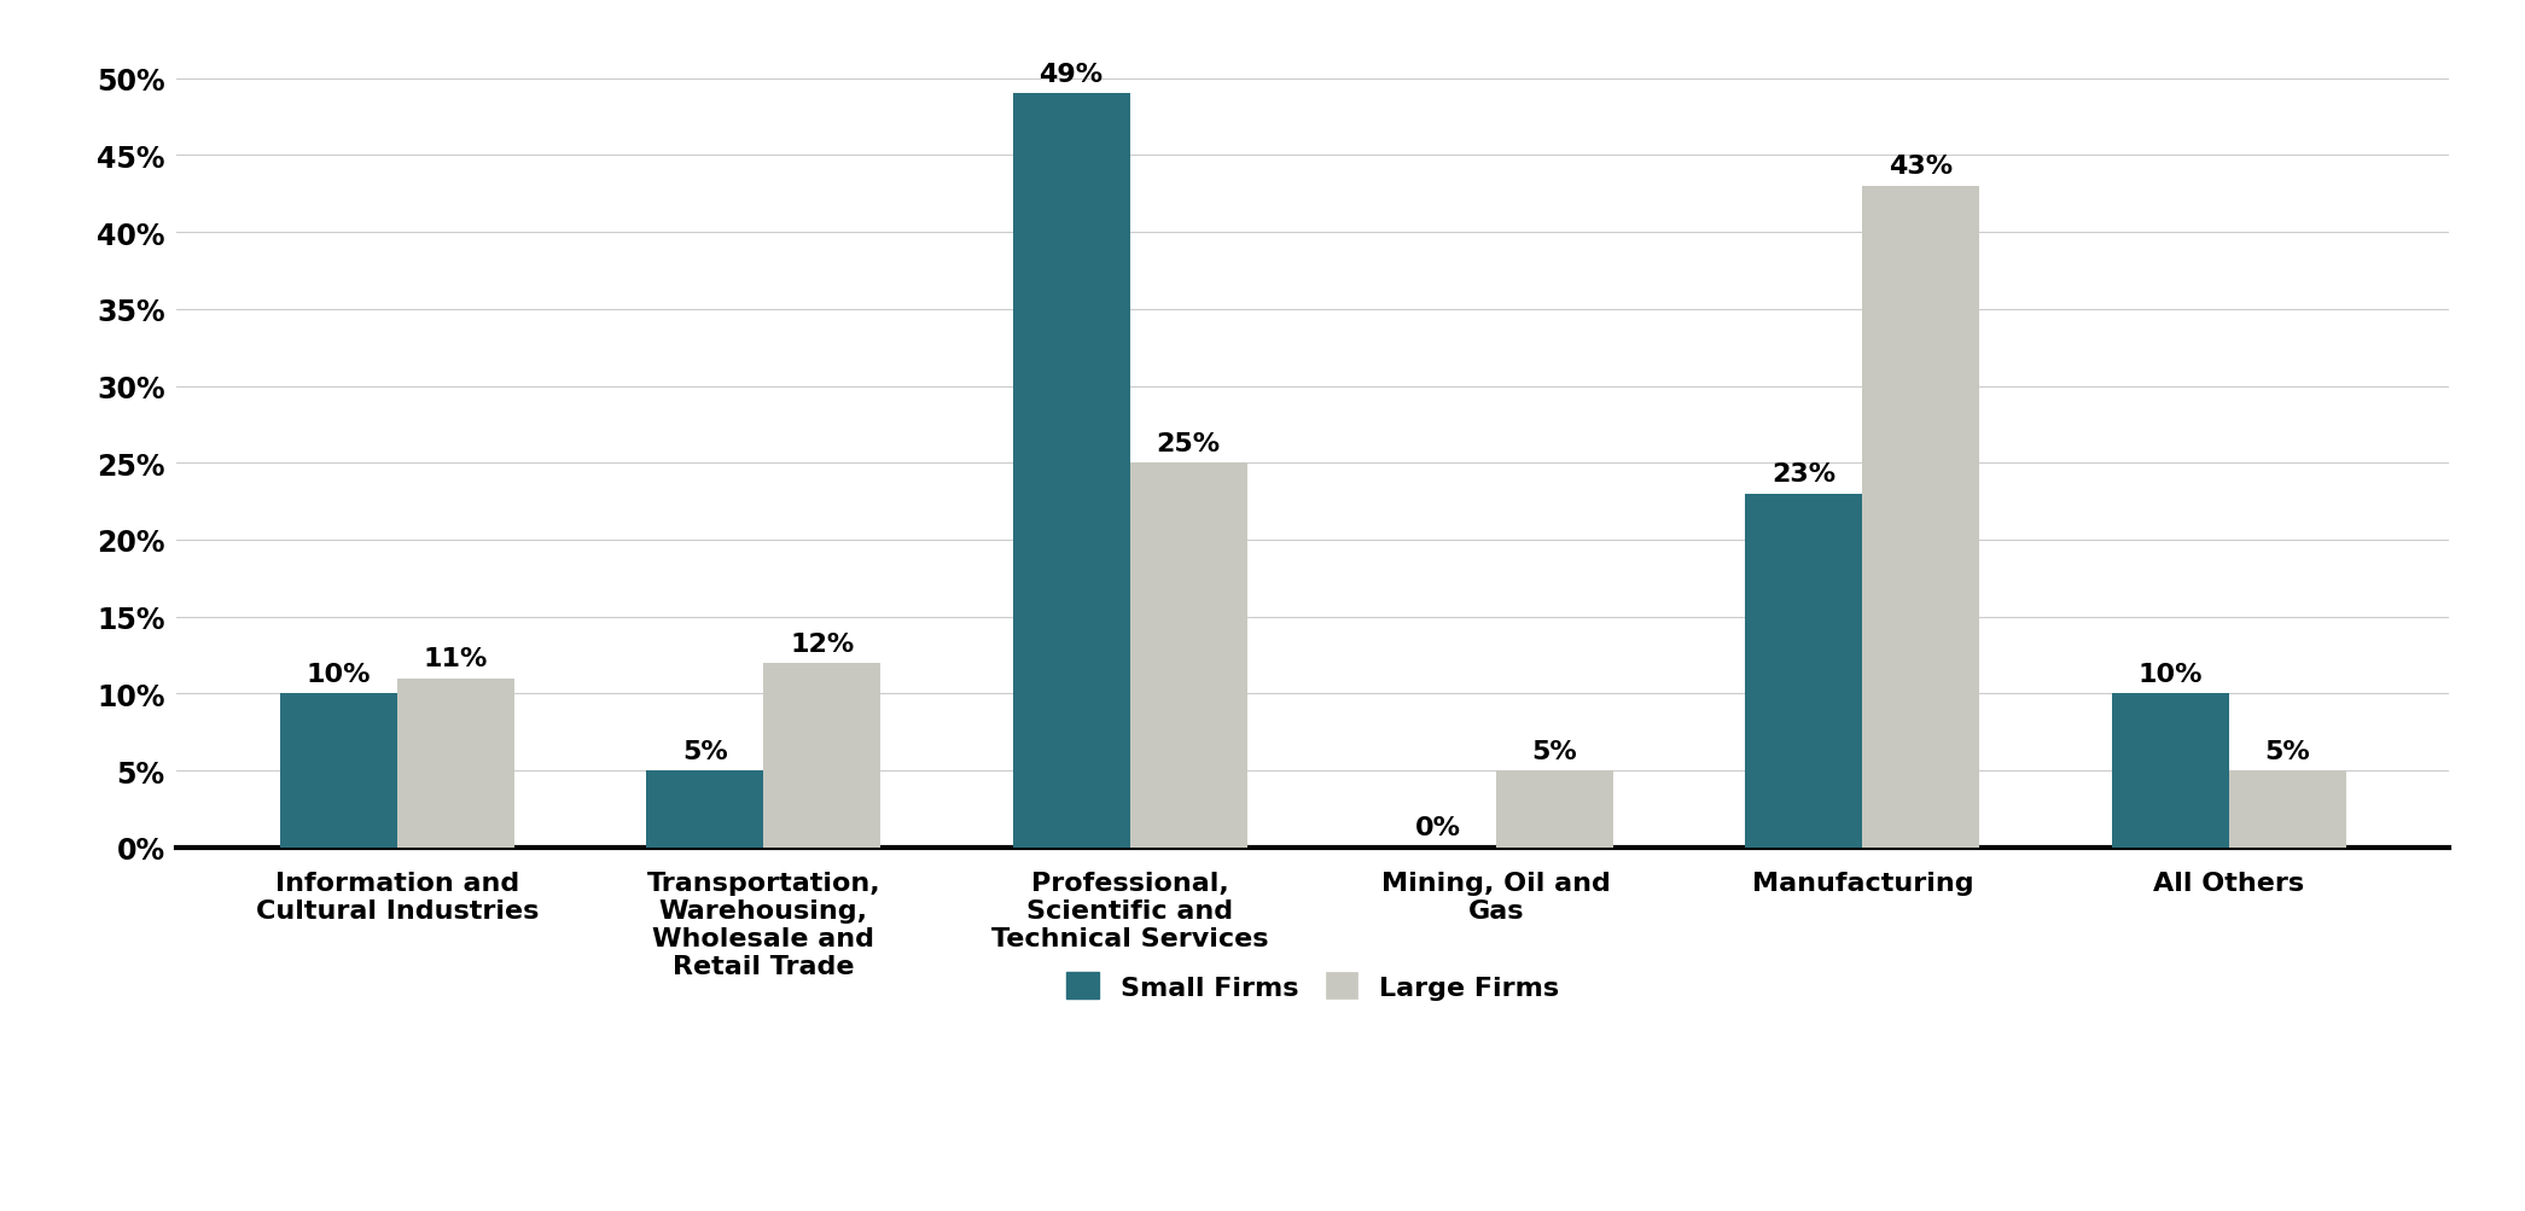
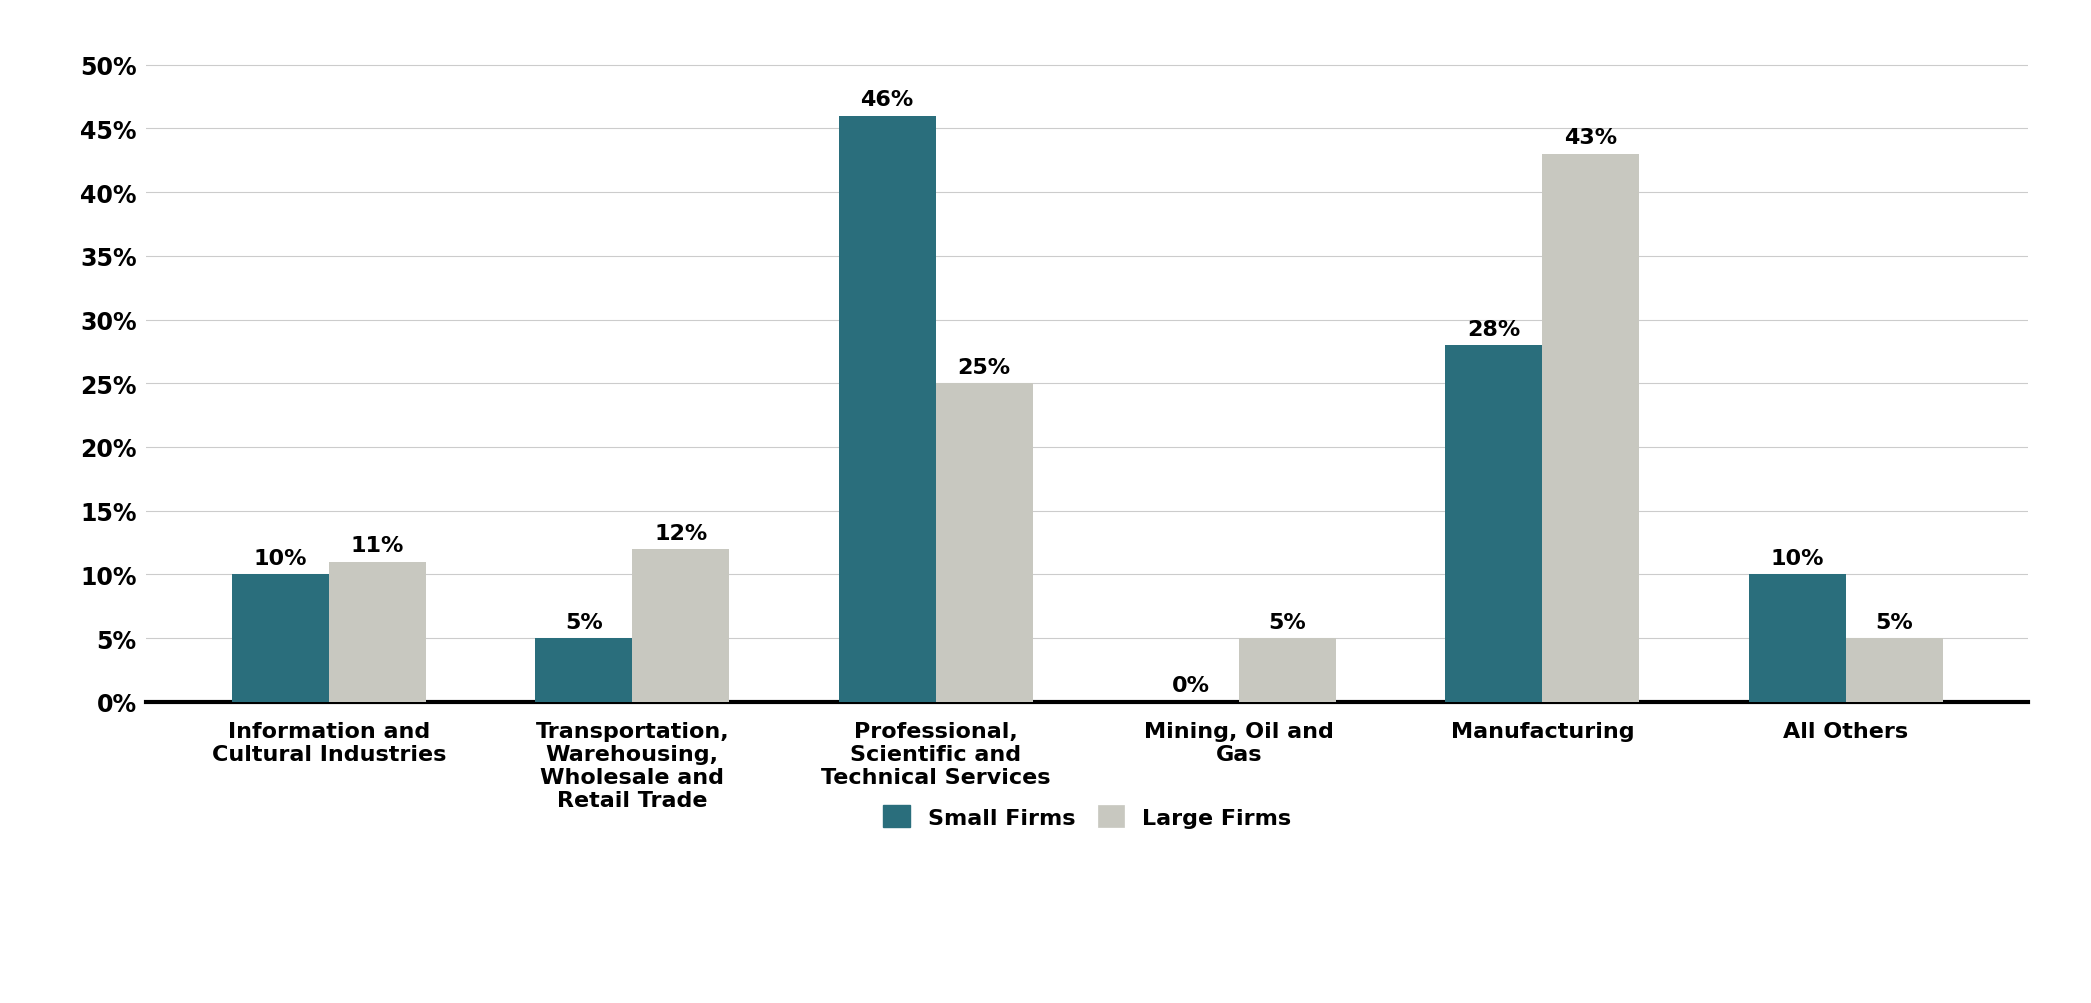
Small Firms/Professional, Scientific and Technical Services: 49% -> 46%
Small Firms/Manufacturing: 23% -> 28%
